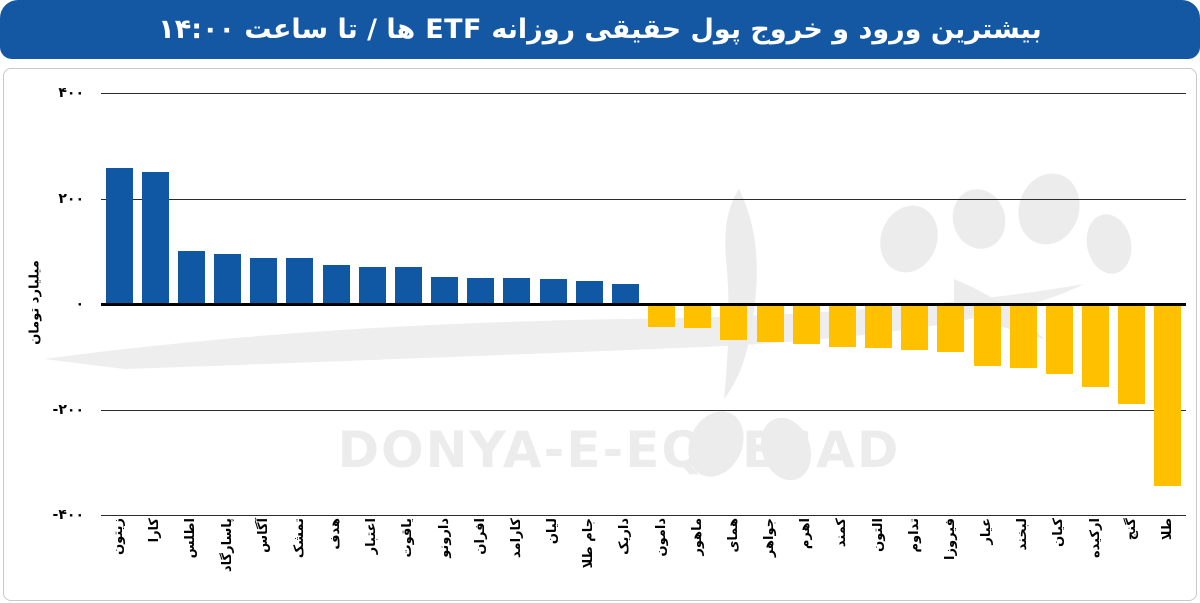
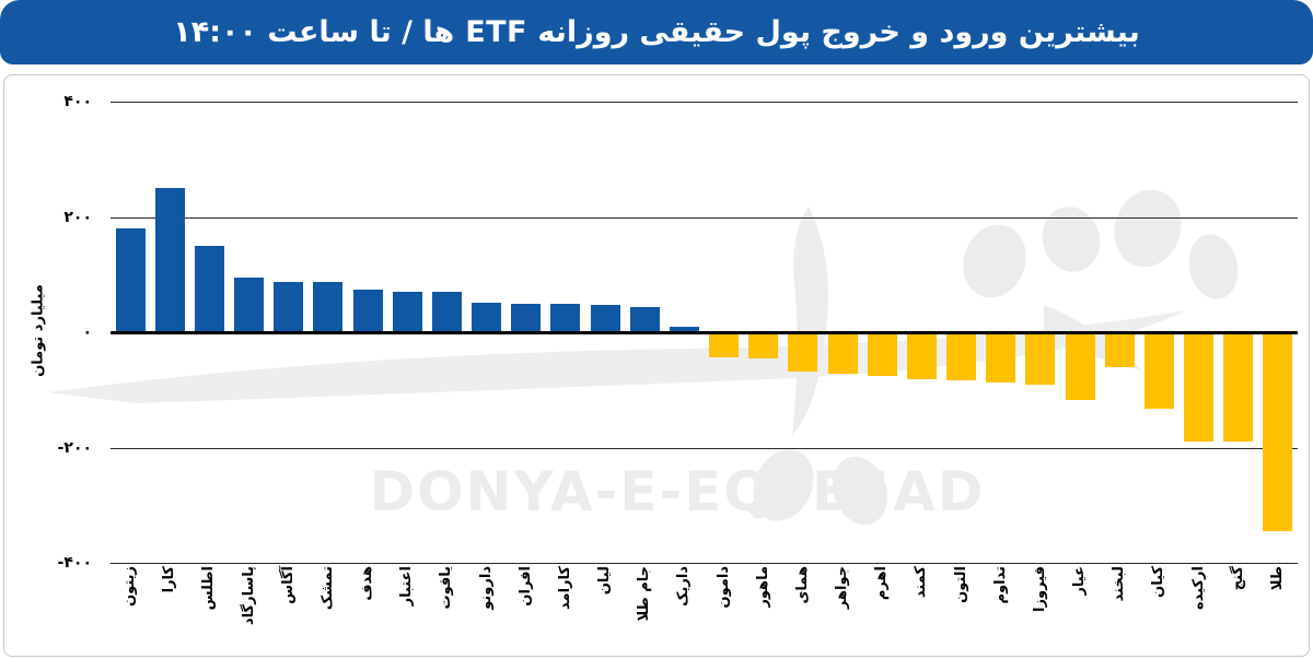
زیتون: 260 -> 180
اطلس: 100 -> 150
داریک: 40 -> 10
لبخند: -120 -> -60
ارکیده: -160 -> -190
